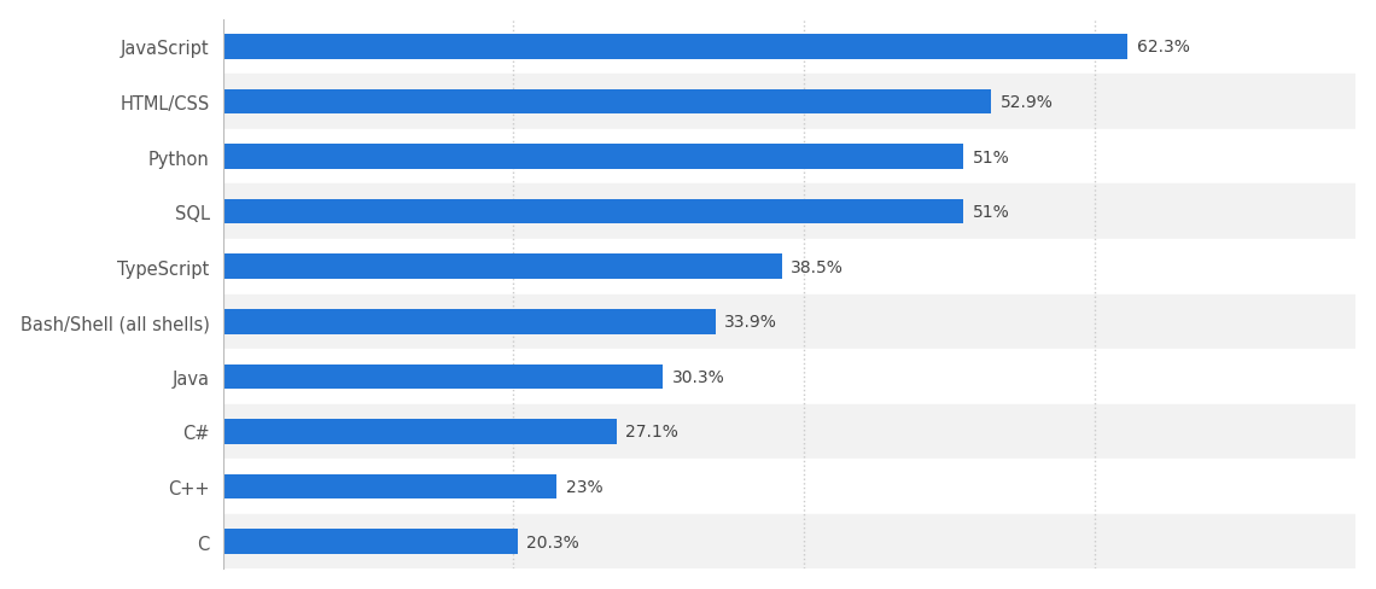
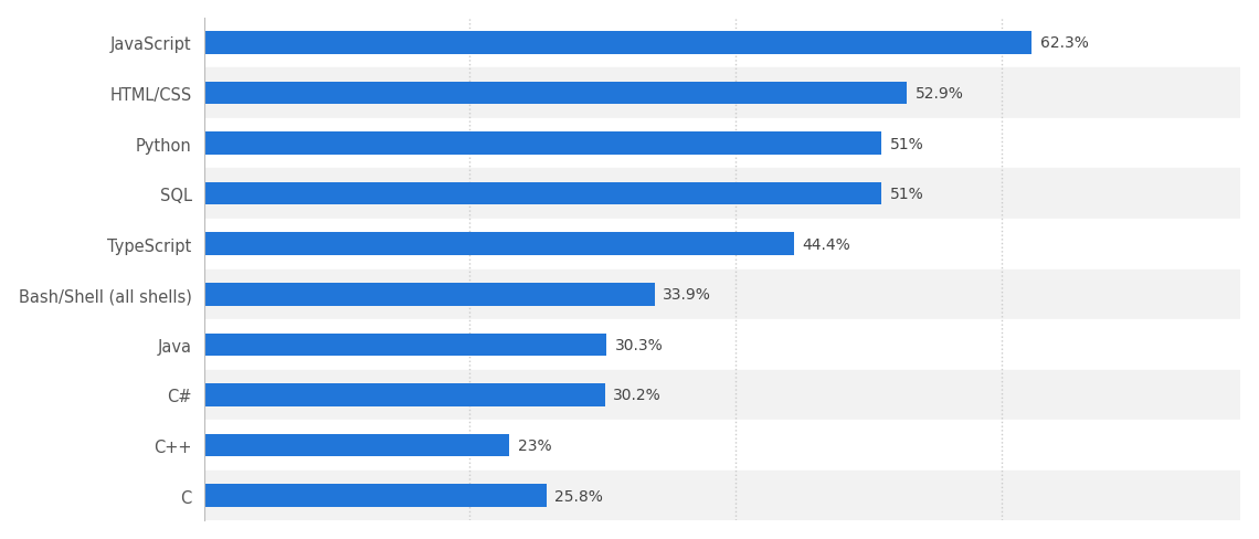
TypeScript: 38.5% -> 44.4%
C#: 27.1% -> 30.2%
C: 20.3% -> 25.8%
